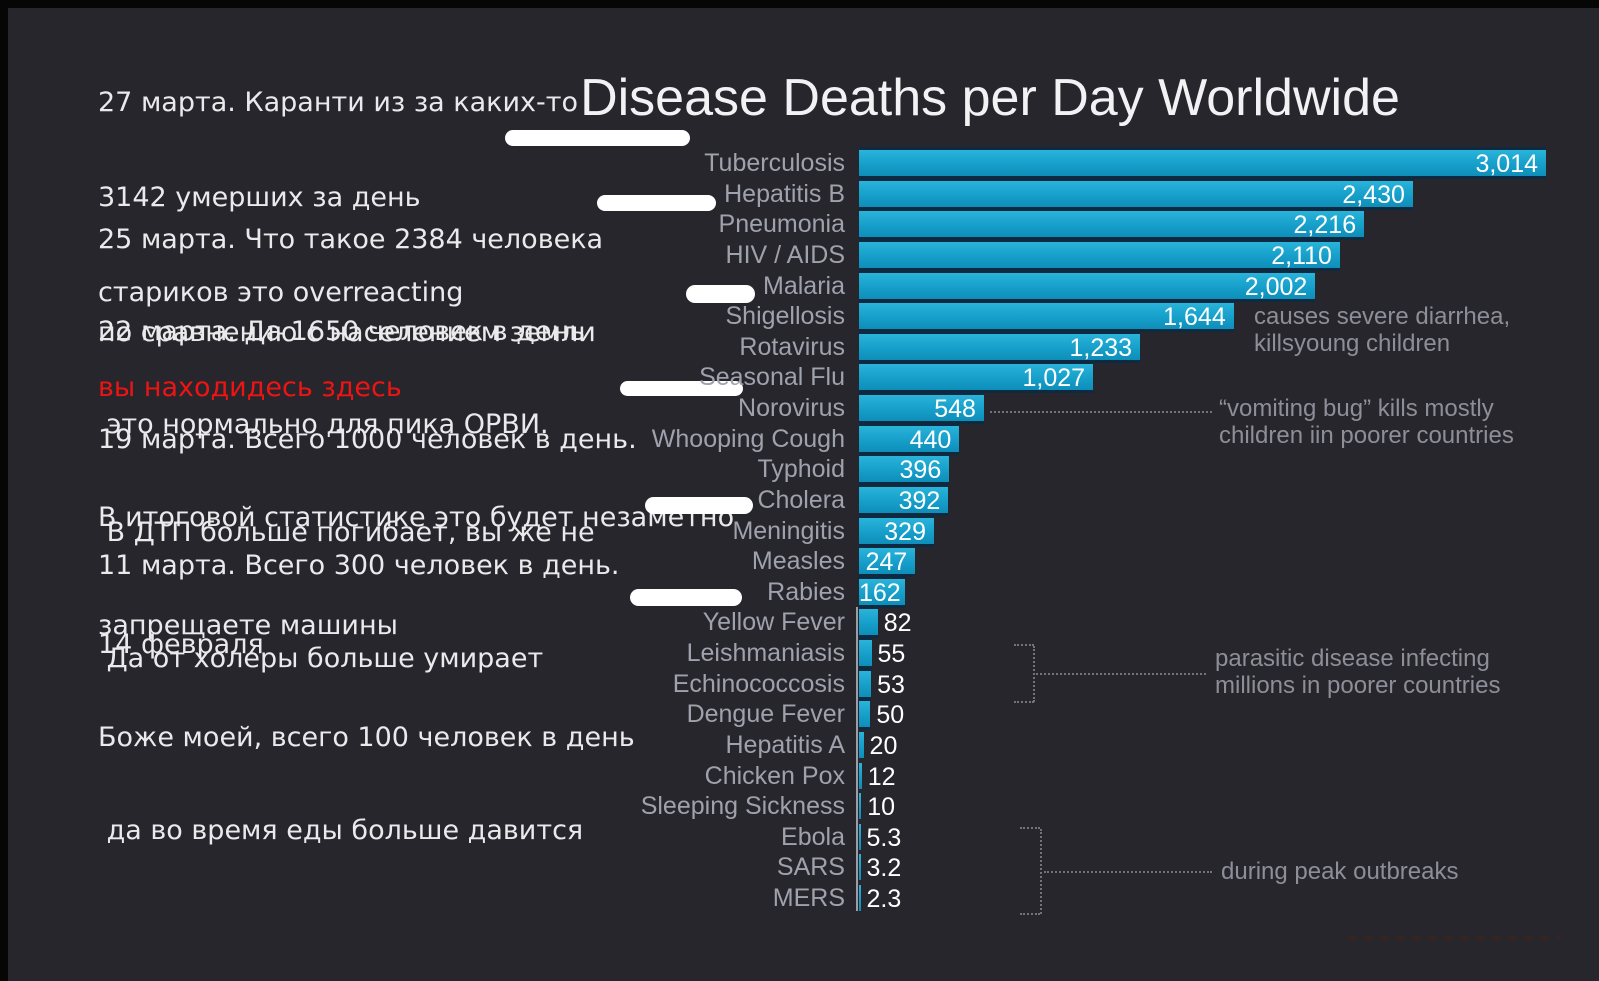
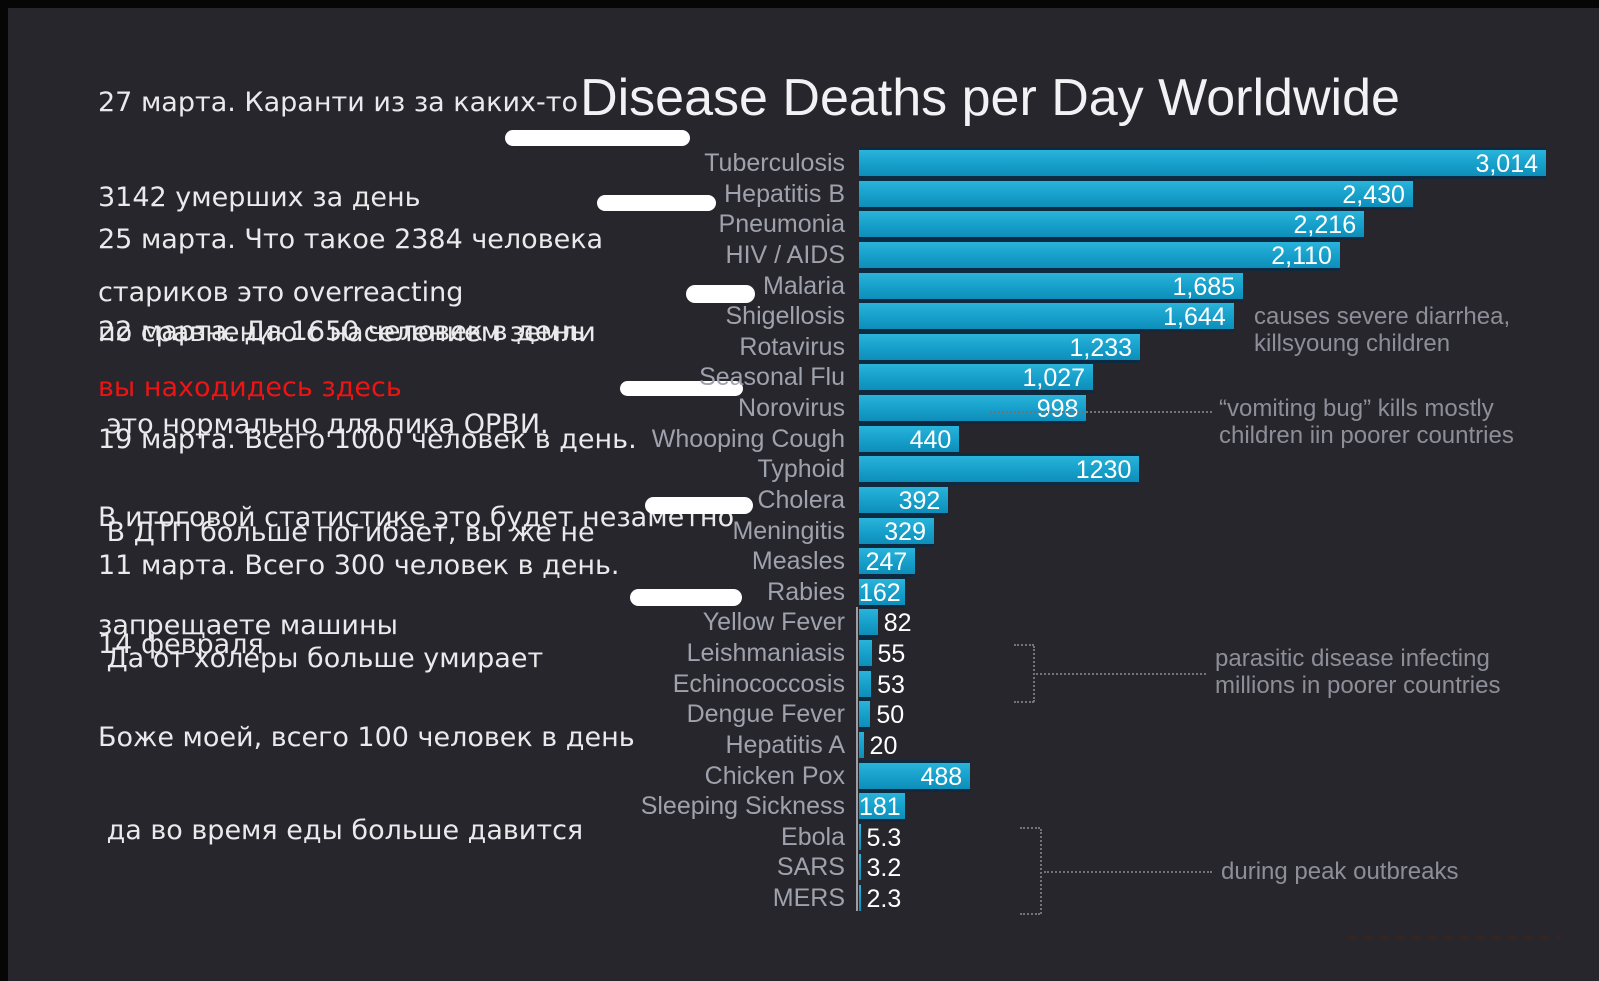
Malaria: 2,002 -> 1,685
Norovirus: 548 -> 998
Typhoid: 396 -> 1230
Chicken Pox: 12 -> 488
Sleeping Sickness: 10 -> 181
